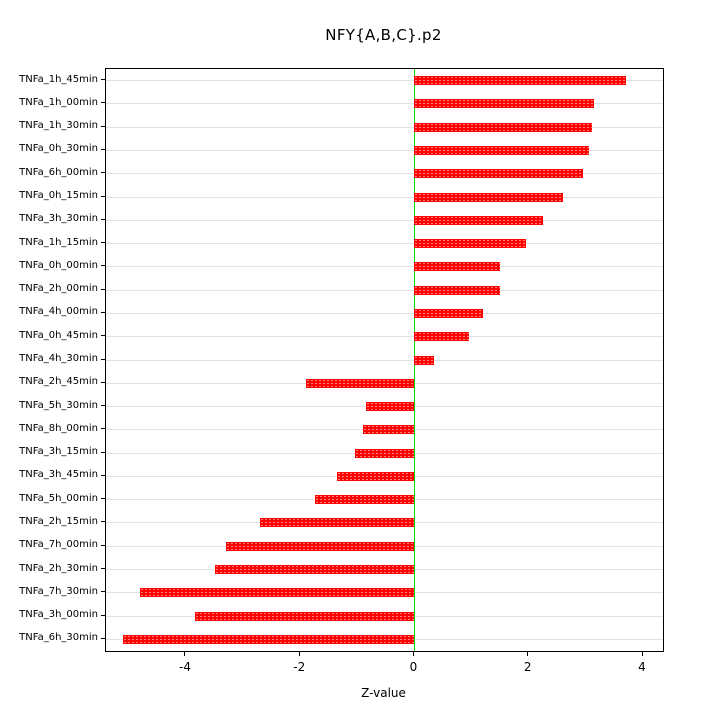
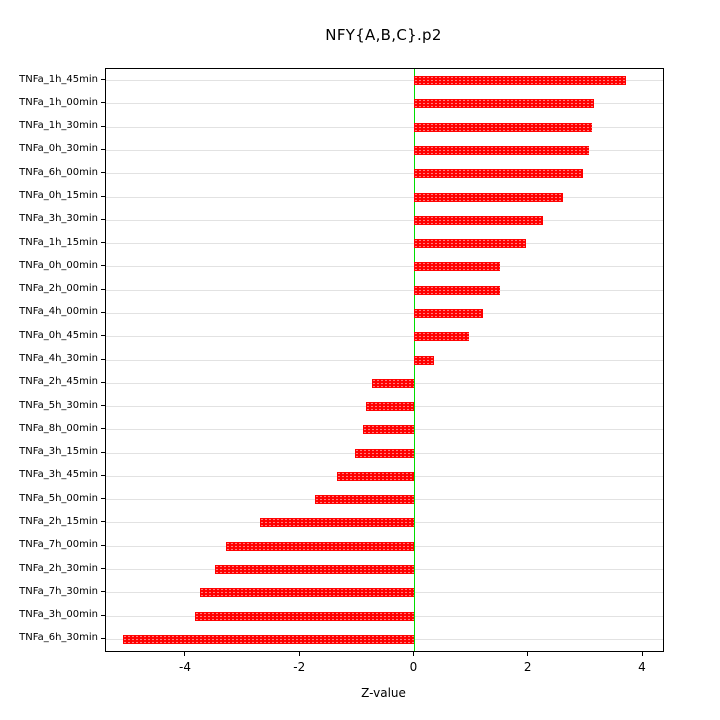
TNFa_2h_45min: -1.9 -> -0.8
TNFa_7h_30min: -4.8 -> -3.8
